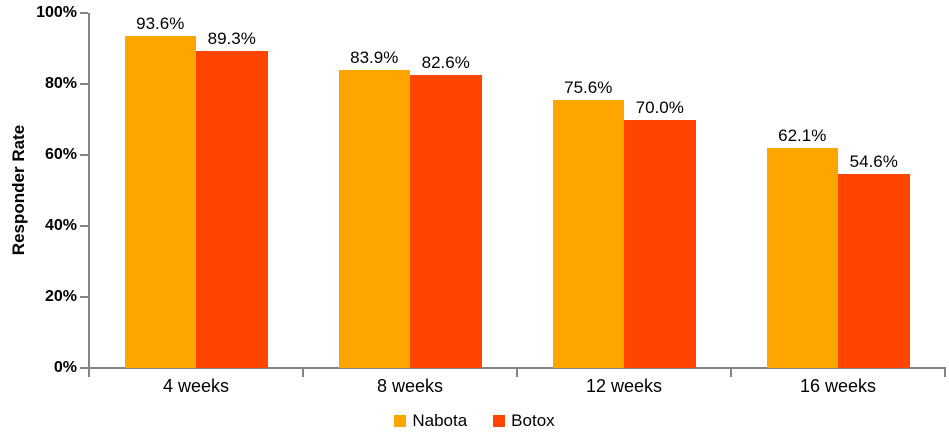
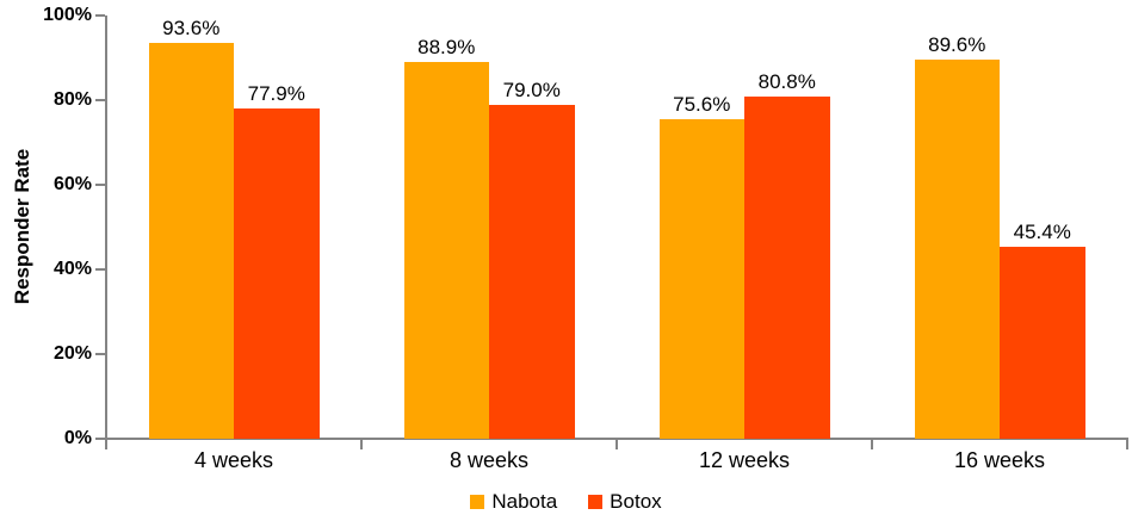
Botox/4 weeks: 89.3% -> 77.9%
Nabota/8 weeks: 83.9% -> 88.9%
Botox/8 weeks: 82.6% -> 79.0%
Botox/12 weeks: 70.0% -> 80.8%
Nabota/16 weeks: 62.1% -> 89.6%
Botox/16 weeks: 54.6% -> 45.4%
